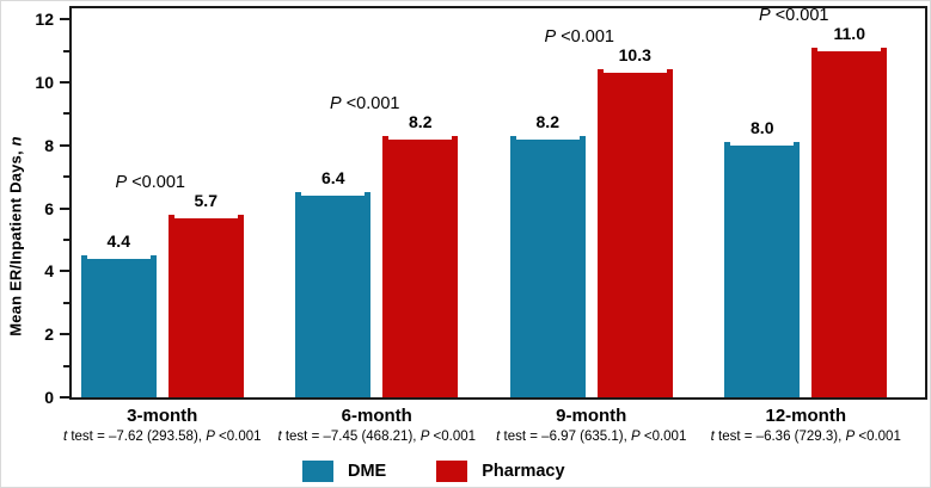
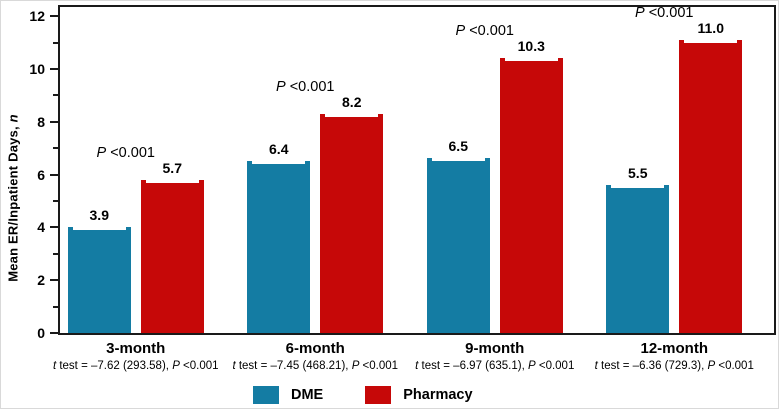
DME/3-month: 4.4 -> 3.9
DME/9-month: 8.2 -> 6.5
DME/12-month: 8.0 -> 5.5
